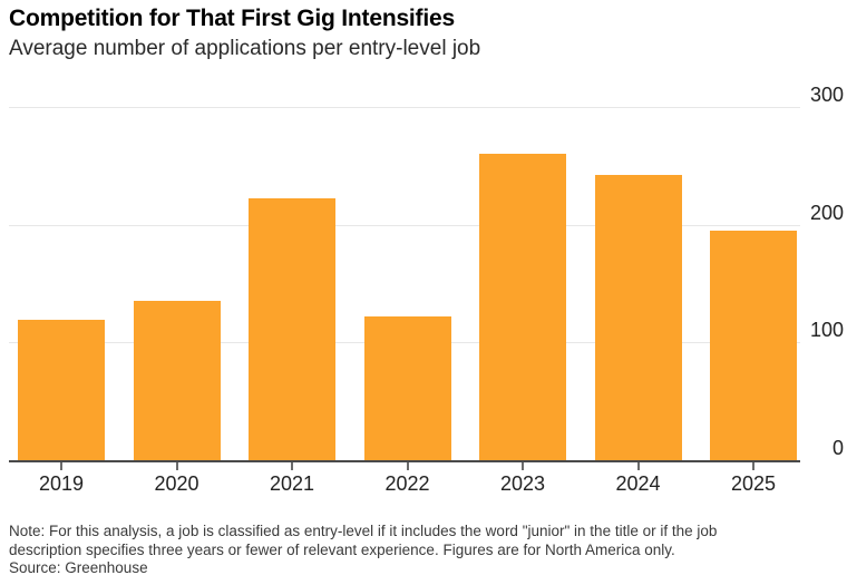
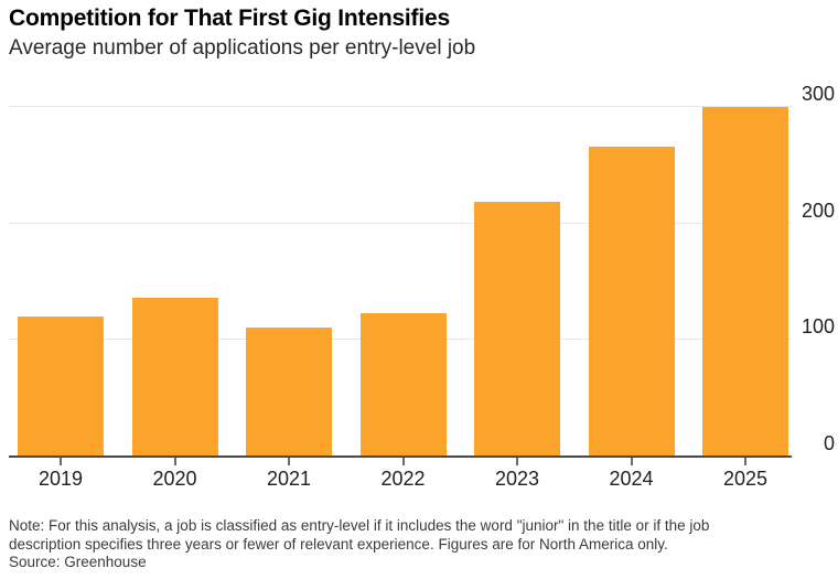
2021: 222 -> 110
2023: 260 -> 218
2024: 242 -> 265
2025: 195 -> 299
